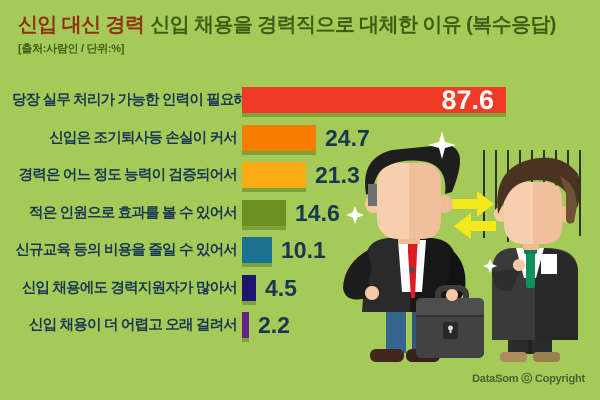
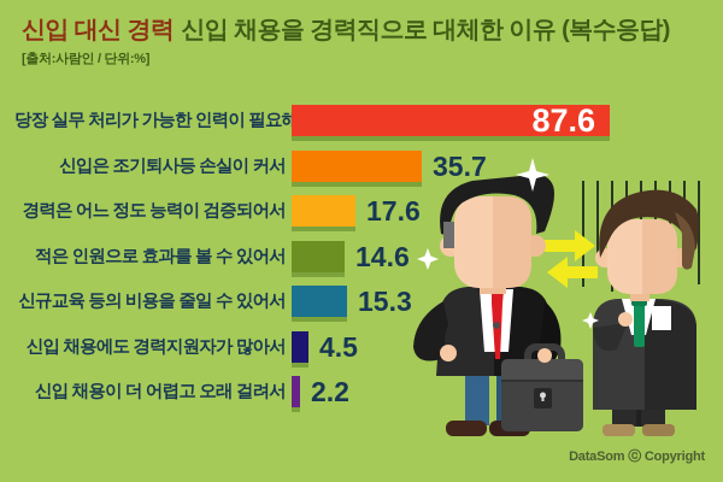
신입은 조기퇴사등 손실이 커서: 24.7 -> 35.7
경력은 어느 정도 능력이 검증되어서: 21.3 -> 17.6
신규교육 등의 비용을 줄일 수 있어서: 10.1 -> 15.3
